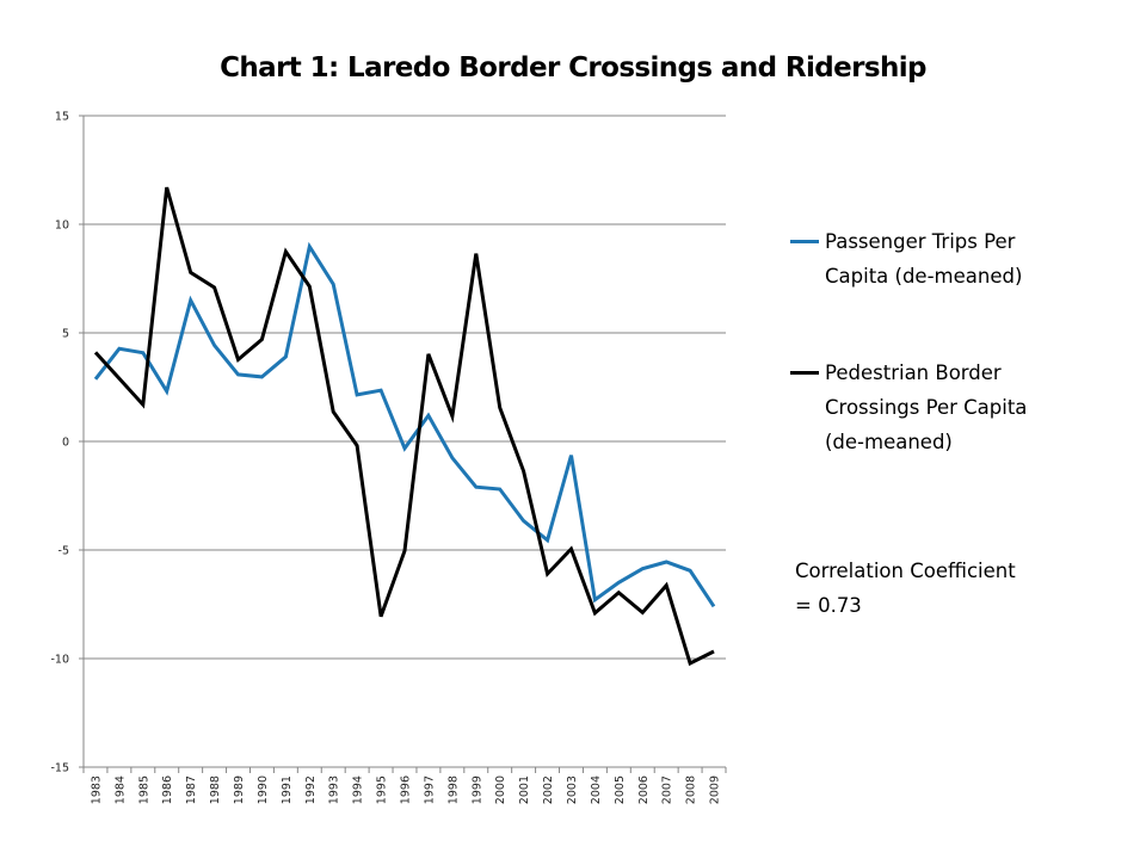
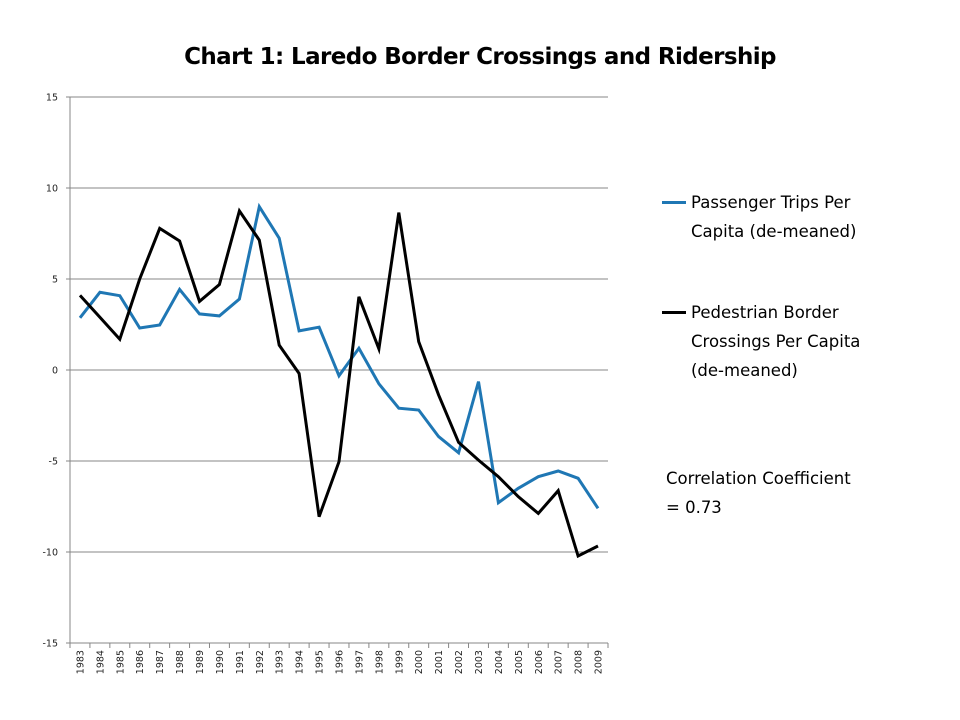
Pedestrian Border Crossings Per Capita (de-meaned)/1986: 11.7 -> 5.0
Passenger Trips Per Capita (de-meaned)/1987: 6.5 -> 2.5
Pedestrian Border Crossings Per Capita (de-meaned)/2002: -6.1 -> -4.0
Pedestrian Border Crossings Per Capita (de-meaned)/2004: -7.9 -> -5.9
